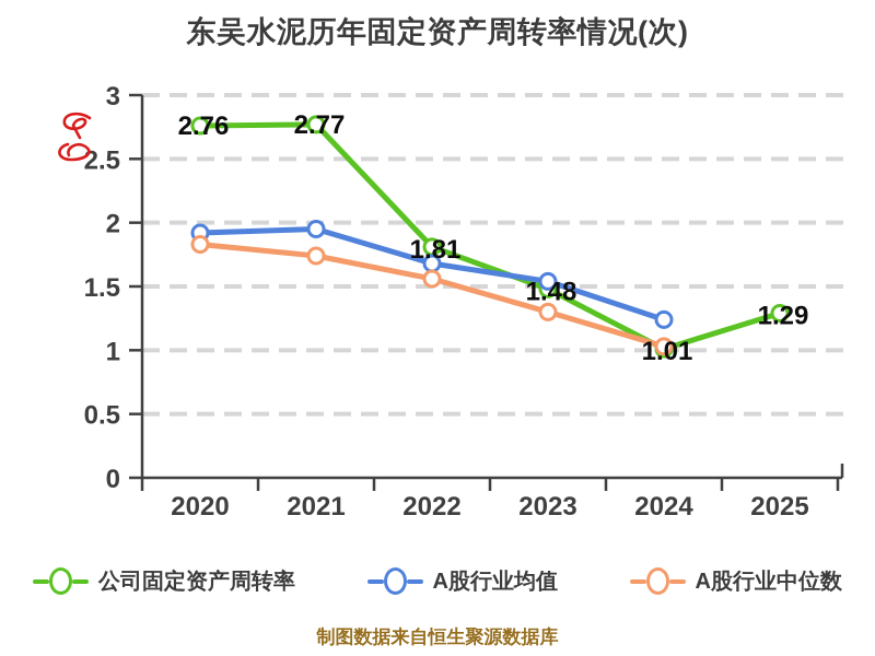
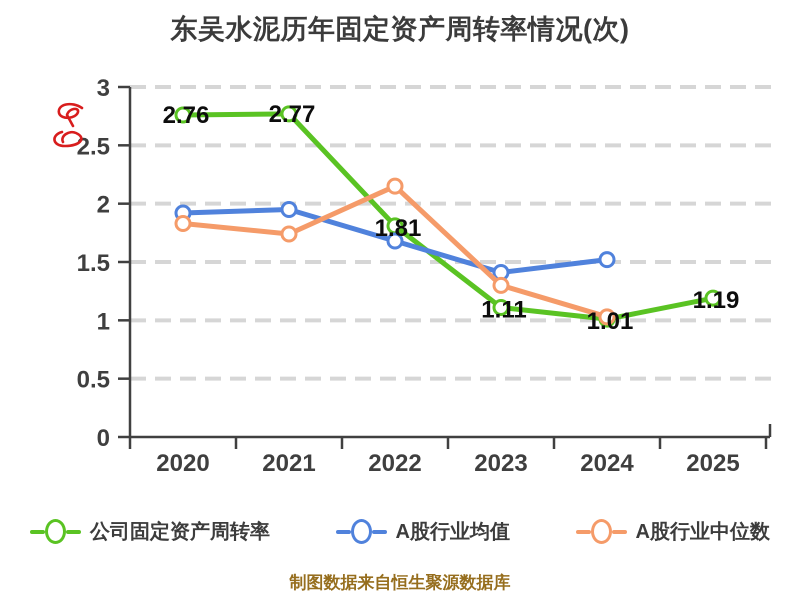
A股行业中位数/2022: 1.56 -> 2.15
公司固定资产周转率/2023: 1.48 -> 1.11
A股行业均值/2023: 1.54 -> 1.41
A股行业均值/2024: 1.24 -> 1.52
公司固定资产周转率/2025: 1.29 -> 1.19
